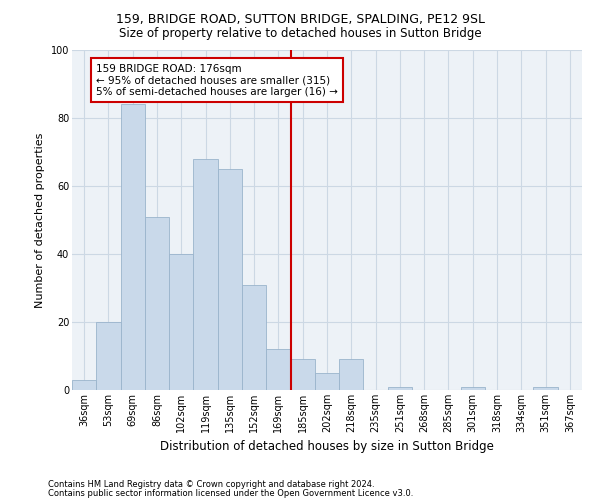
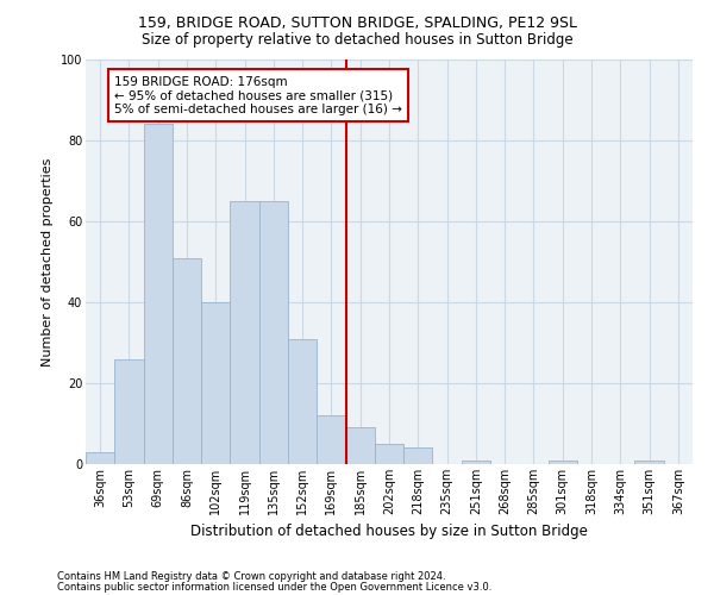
53sqm: 20 -> 26
119sqm: 68 -> 65
218sqm: 9 -> 4
